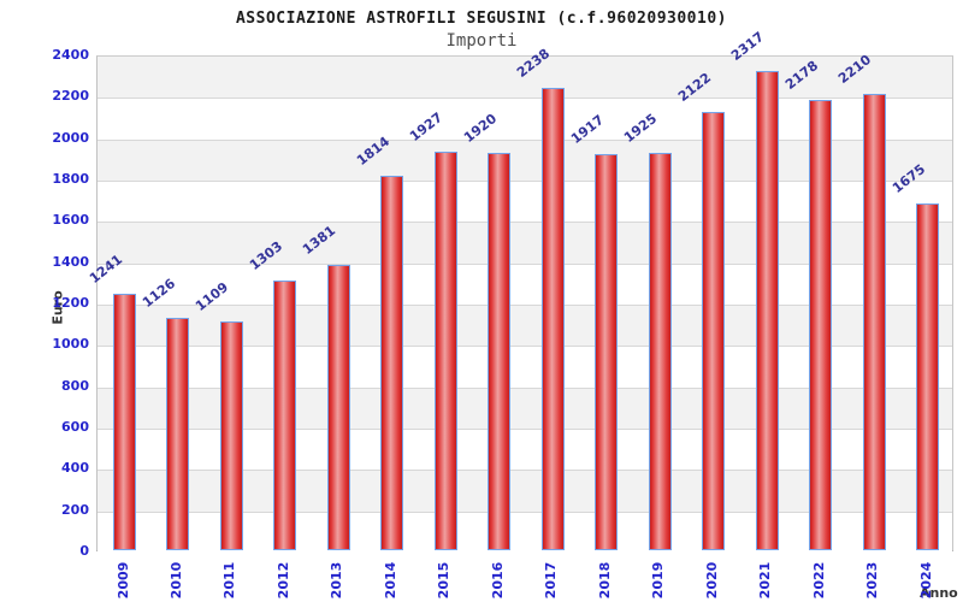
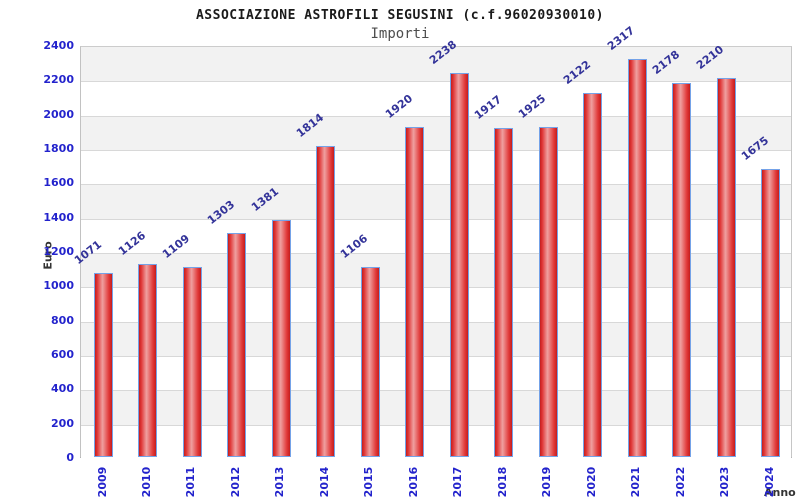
2009: 1241 -> 1071
2015: 1927 -> 1106
